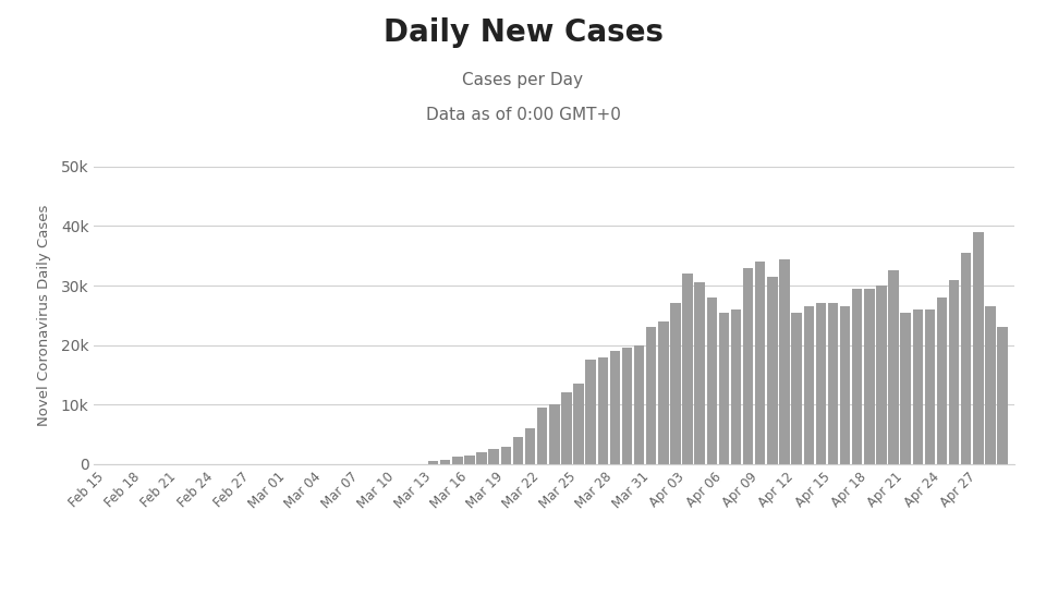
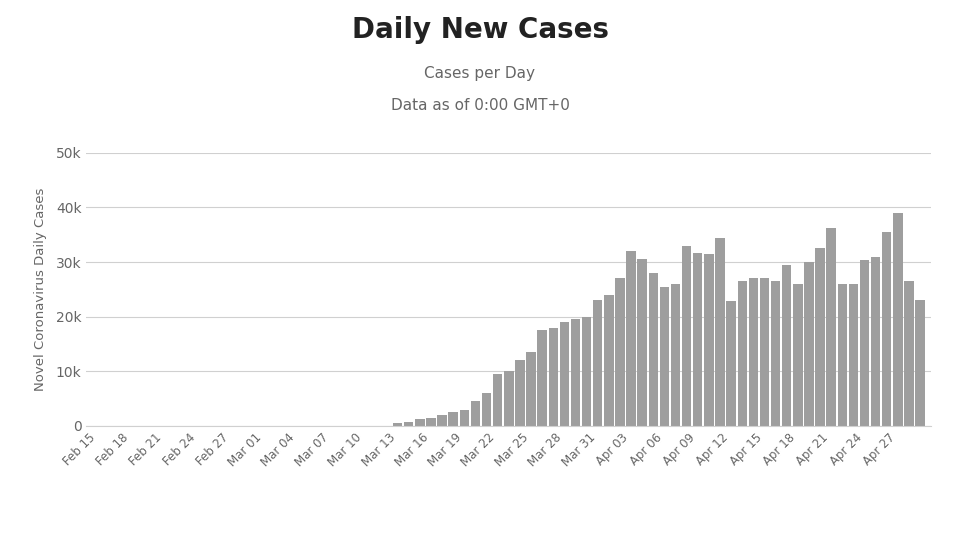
Apr 09: 34.0k -> 31.6k
Apr 12: 25.5k -> 22.8k
Apr 18: 29.5k -> 26.0k
Apr 21: 25.5k -> 36.2k
Apr 24: 28.0k -> 30.4k
